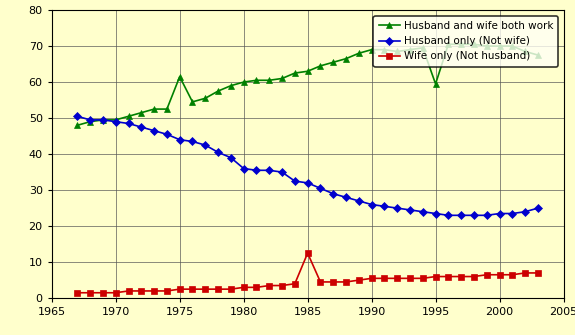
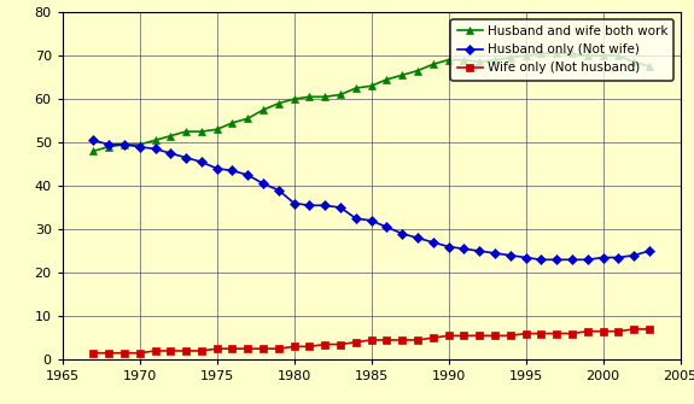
Husband and wife both work/1975: 61.5 -> 53.0
Wife only (Not husband)/1985: 12.5 -> 4.5
Husband and wife both work/1995: 59.5 -> 70.0
